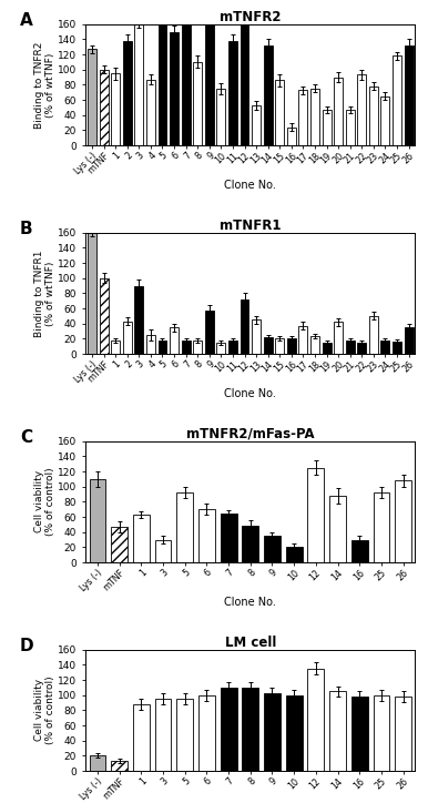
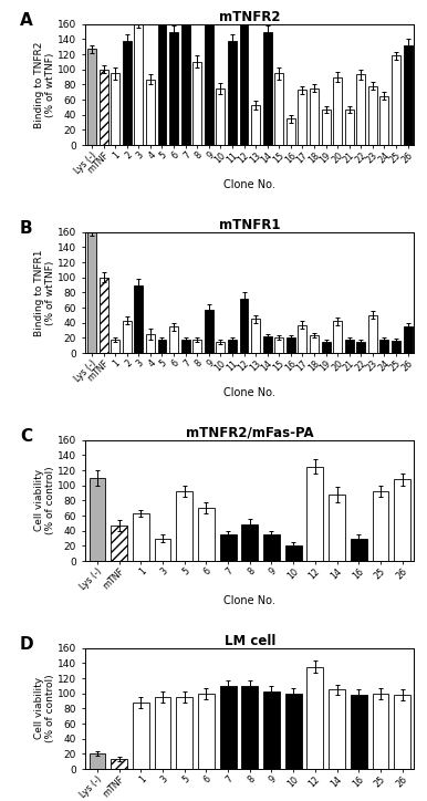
mTNFR2/14: 132 -> 150
mTNFR2/15: 86 -> 95
mTNFR2/16: 24 -> 35
mTNFR2/mFas-PA/7: 64 -> 35
